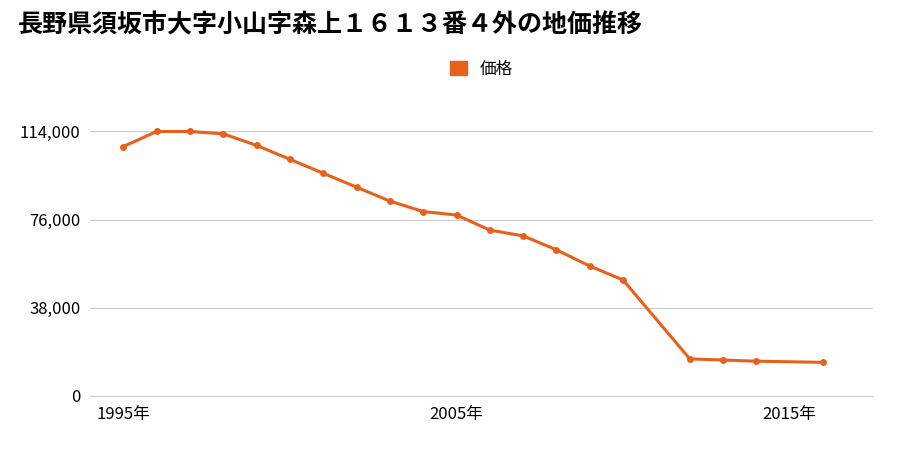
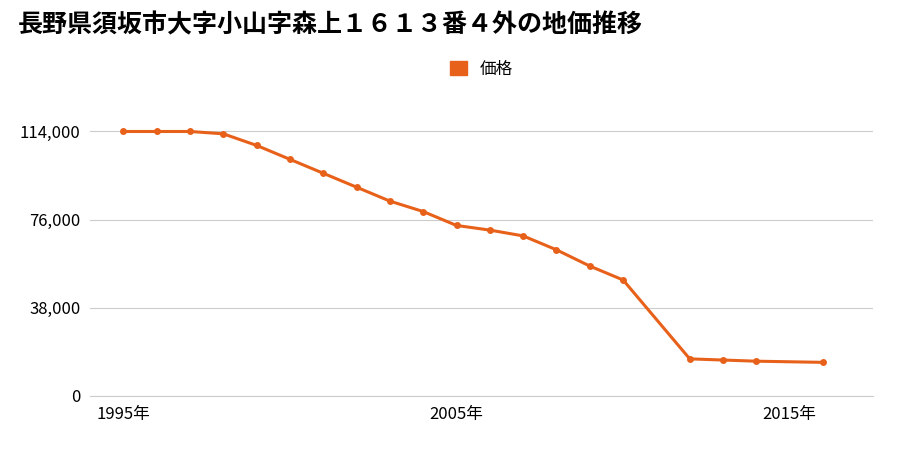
1995年: 107,500 -> 114,000
2005年: 78,000 -> 73,500
